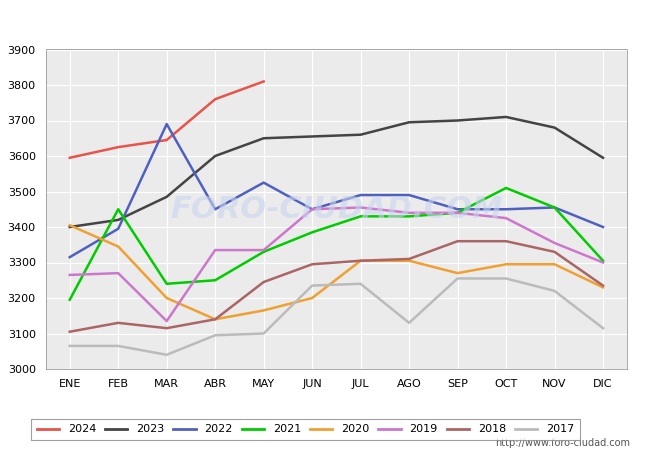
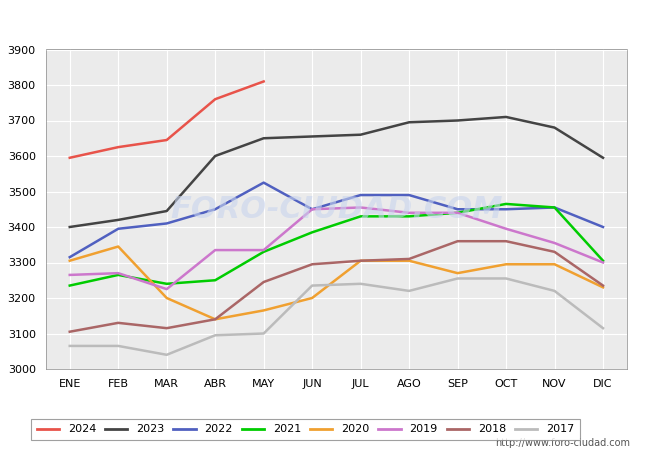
2021/ENE: 3195 -> 3235
2020/ENE: 3405 -> 3305
2021/FEB: 3450 -> 3265
2023/MAR: 3485 -> 3445
2022/MAR: 3690 -> 3410
2019/MAR: 3135 -> 3225
2017/AGO: 3130 -> 3220
2021/OCT: 3510 -> 3465
2019/OCT: 3425 -> 3395
